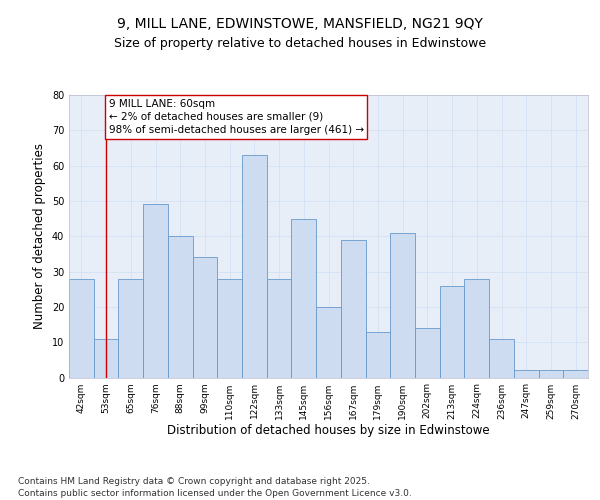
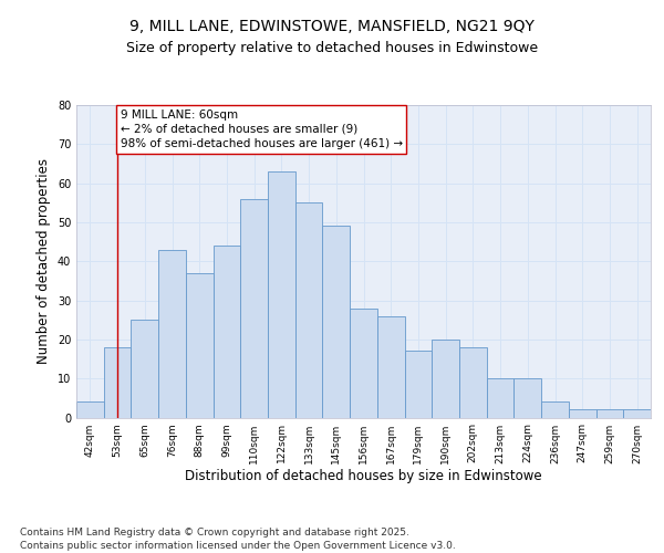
42sqm: 28 -> 4
53sqm: 11 -> 18
65sqm: 28 -> 25
76sqm: 49 -> 43
88sqm: 40 -> 37
99sqm: 34 -> 44
110sqm: 28 -> 56
133sqm: 28 -> 55
145sqm: 45 -> 49
156sqm: 20 -> 28
167sqm: 39 -> 26
179sqm: 13 -> 17
190sqm: 41 -> 20
202sqm: 14 -> 18
213sqm: 26 -> 10
224sqm: 28 -> 10
236sqm: 11 -> 4
